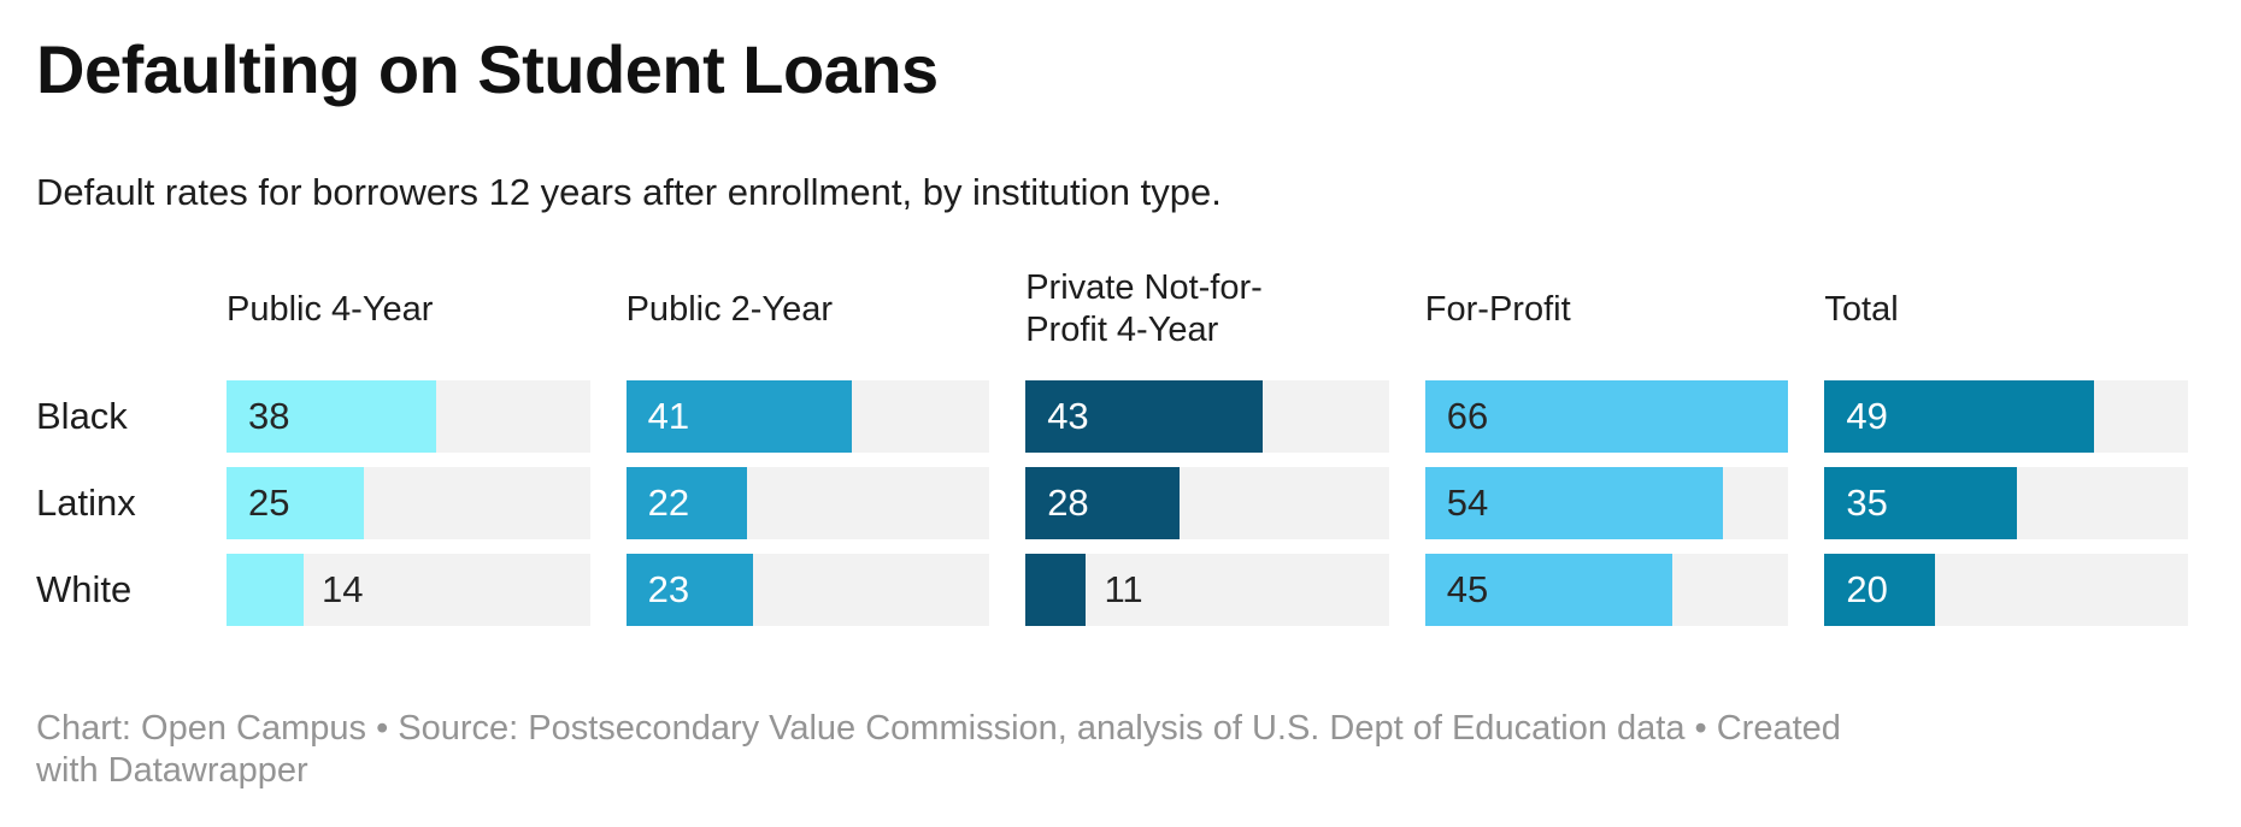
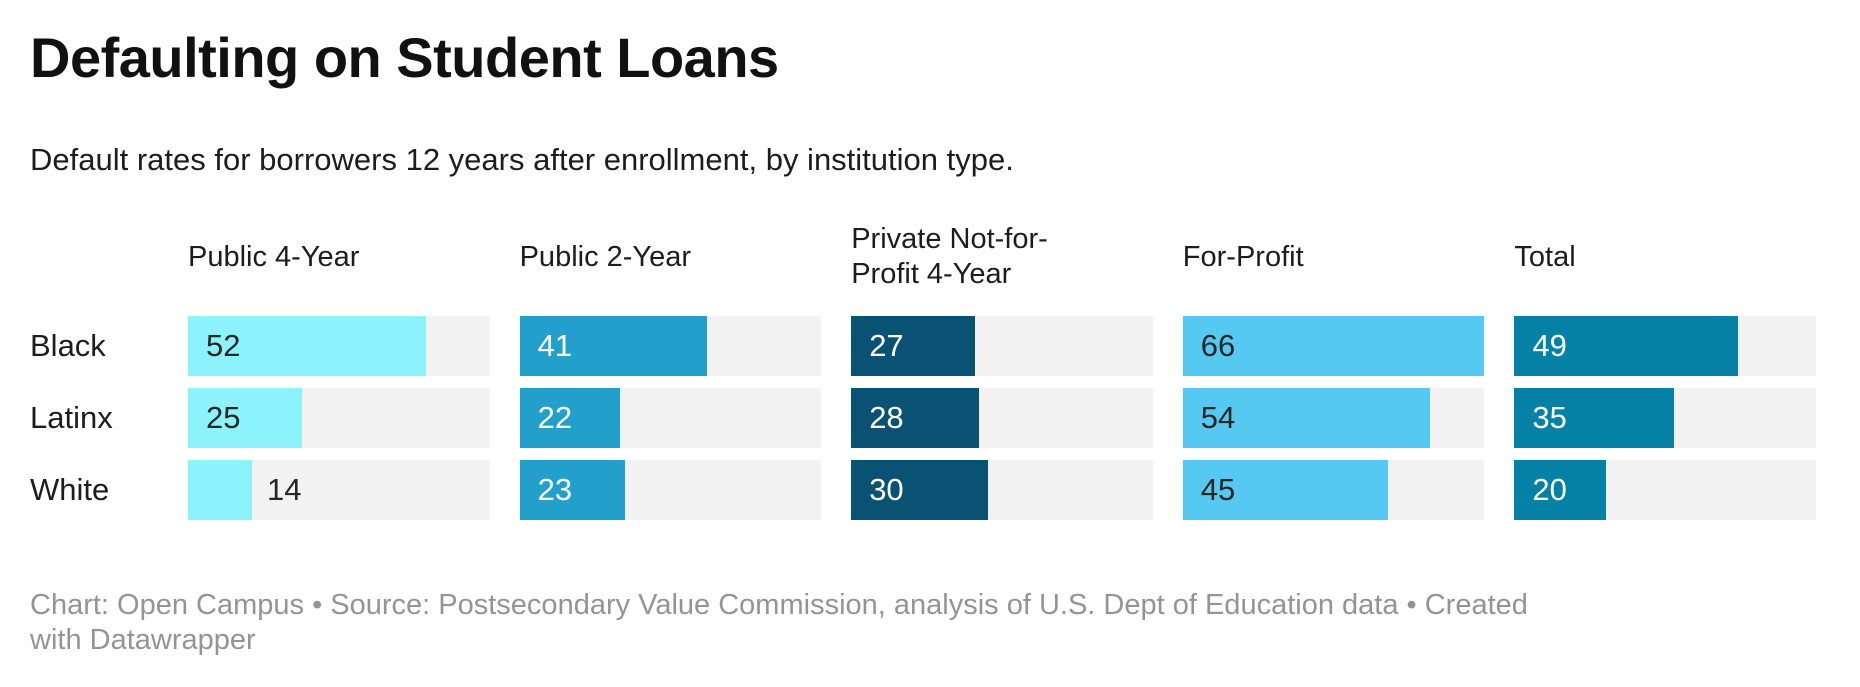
Public 4-Year/Black: 38 -> 52
Private Not-for-Profit 4-Year/Black: 43 -> 27
Private Not-for-Profit 4-Year/White: 11 -> 30
